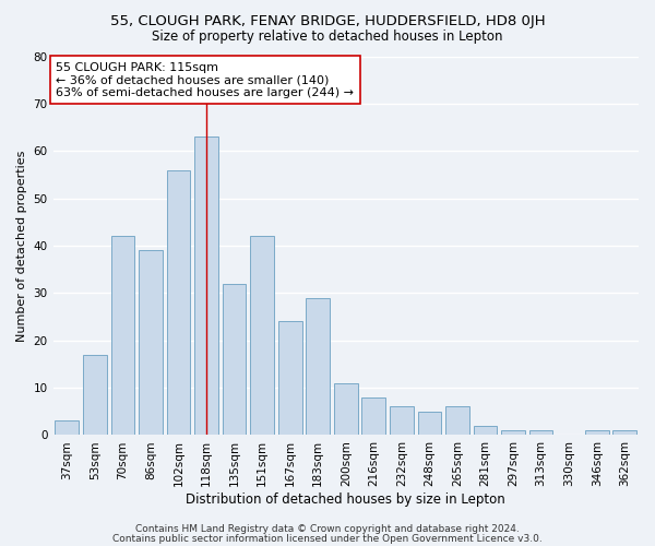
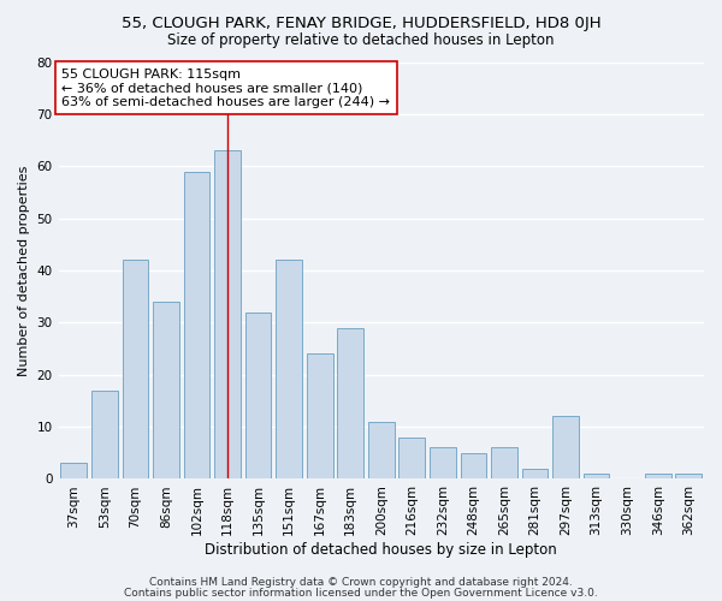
86sqm: 39 -> 34
102sqm: 56 -> 59
297sqm: 1 -> 12
